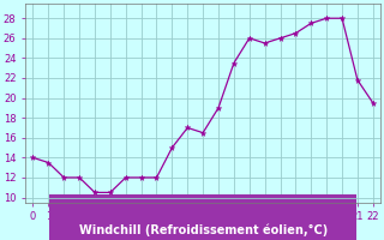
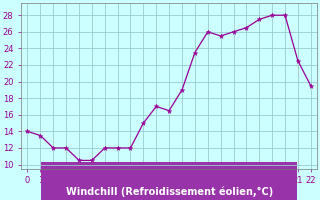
21: 21.8 -> 22.5
